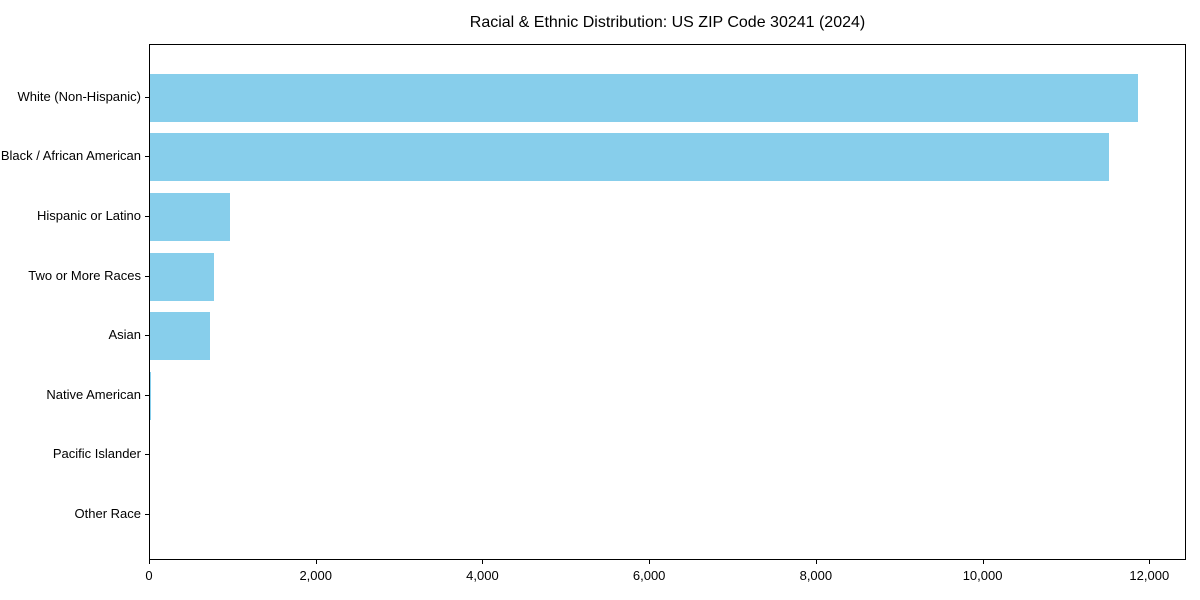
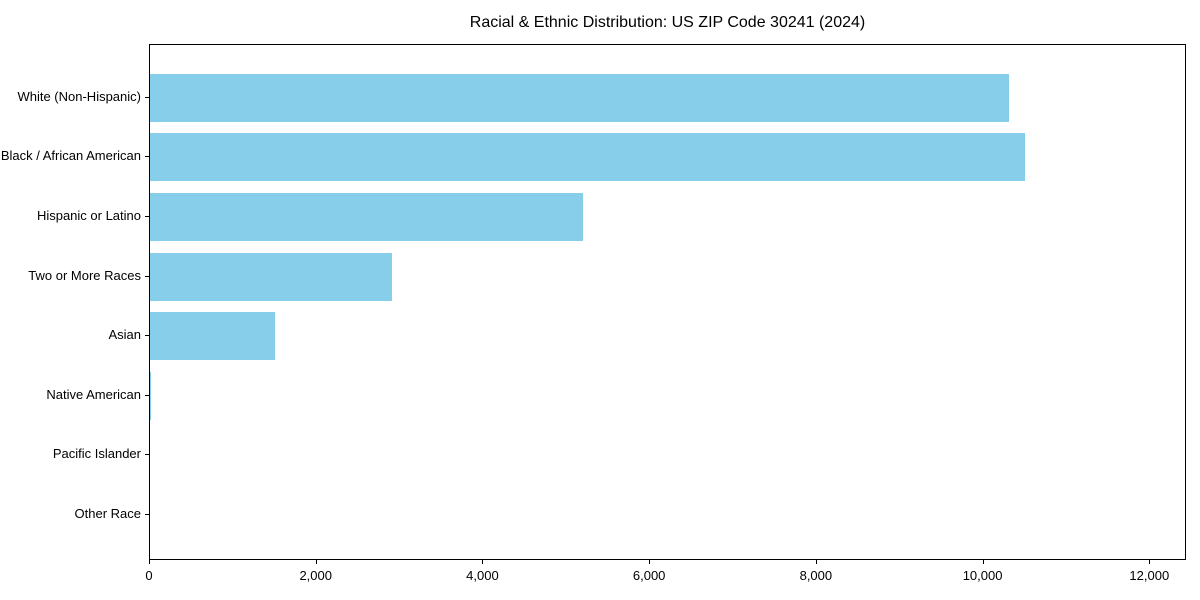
White (Non-Hispanic): 11800 -> 10300
Black / African American: 11500 -> 10500
Hispanic or Latino: 1000 -> 5200
Two or More Races: 800 -> 2900
Asian: 700 -> 1500
